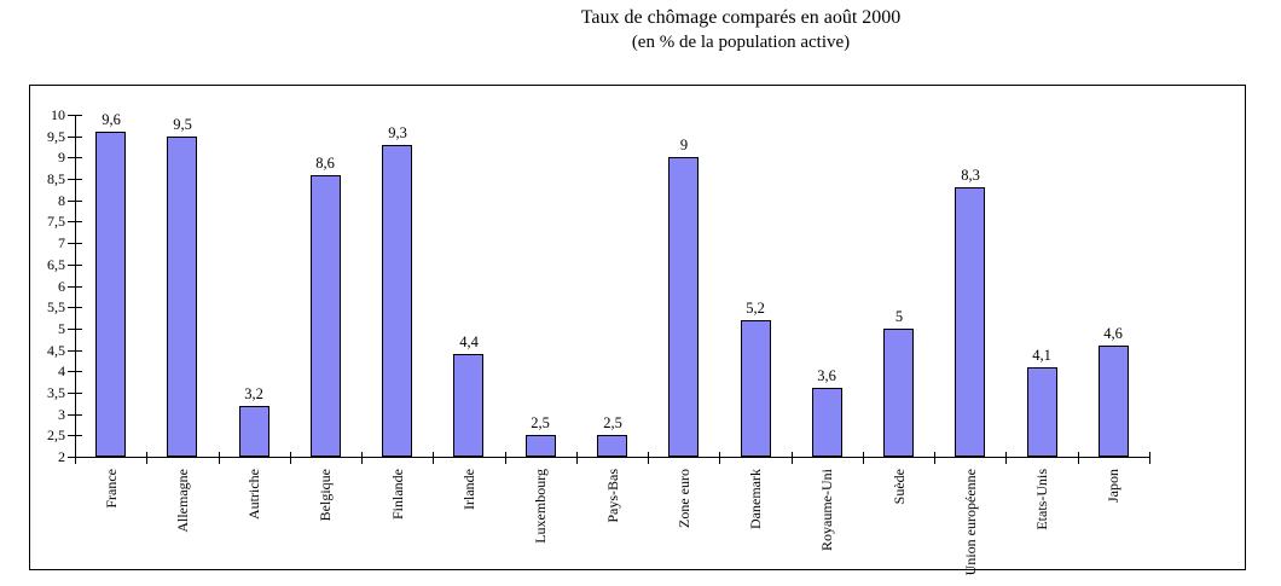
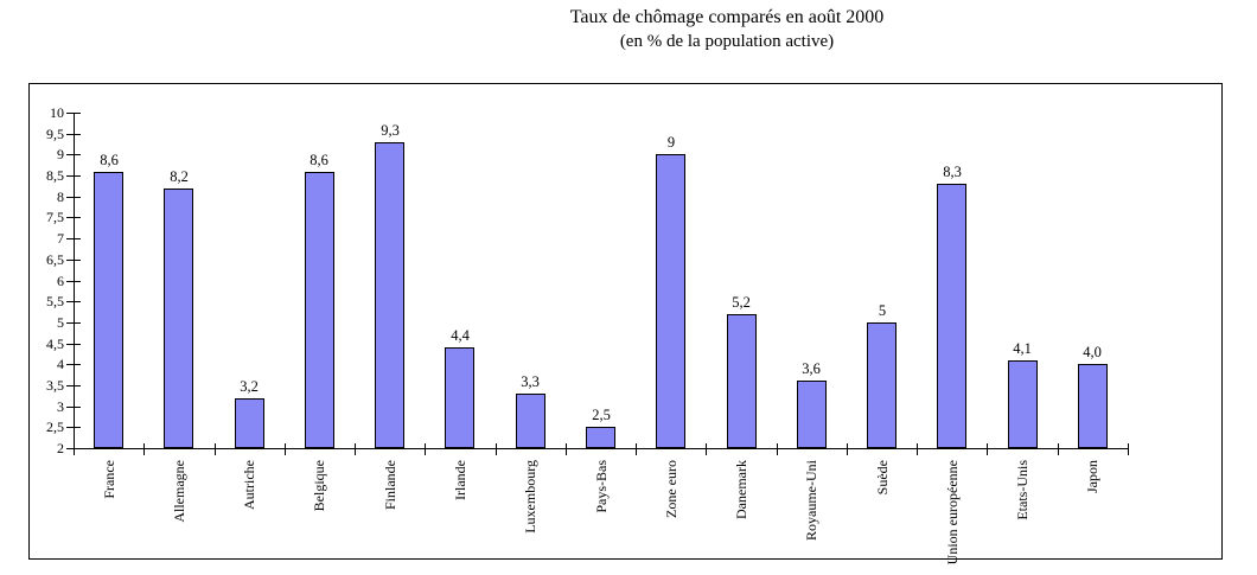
France: 9,6 -> 8,6
Allemagne: 9,5 -> 8,2
Luxembourg: 2,5 -> 3,3
Japon: 4,6 -> 4,0
